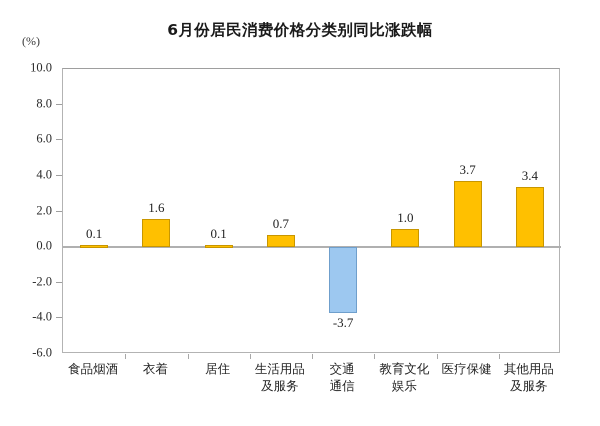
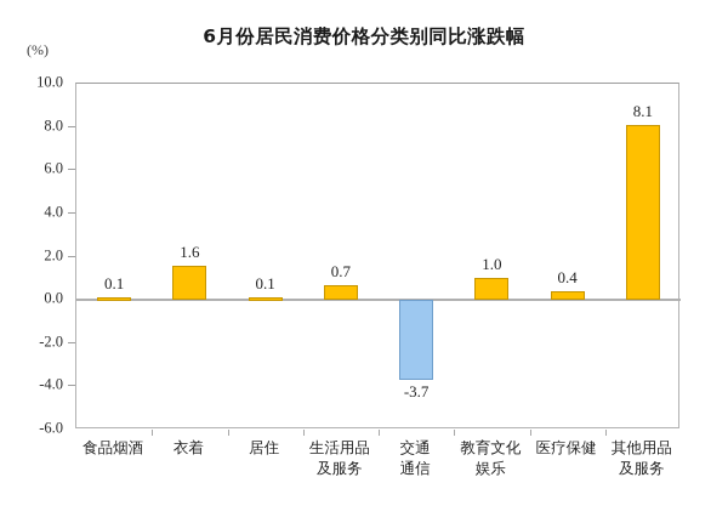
医疗保健: 3.7 -> 0.4
其他用品 及服务: 3.4 -> 8.1
